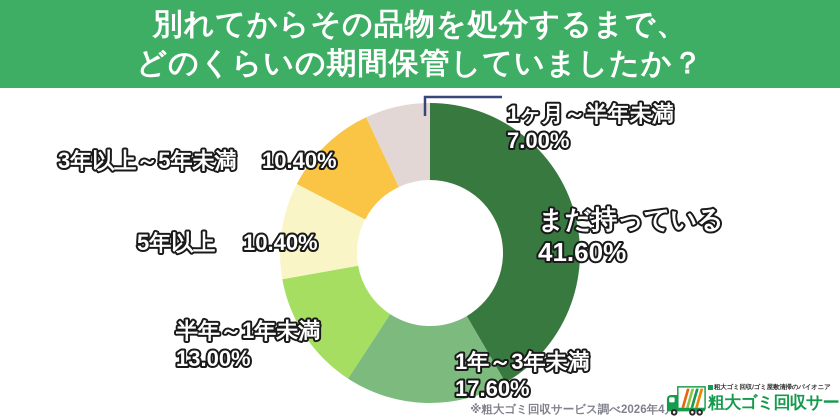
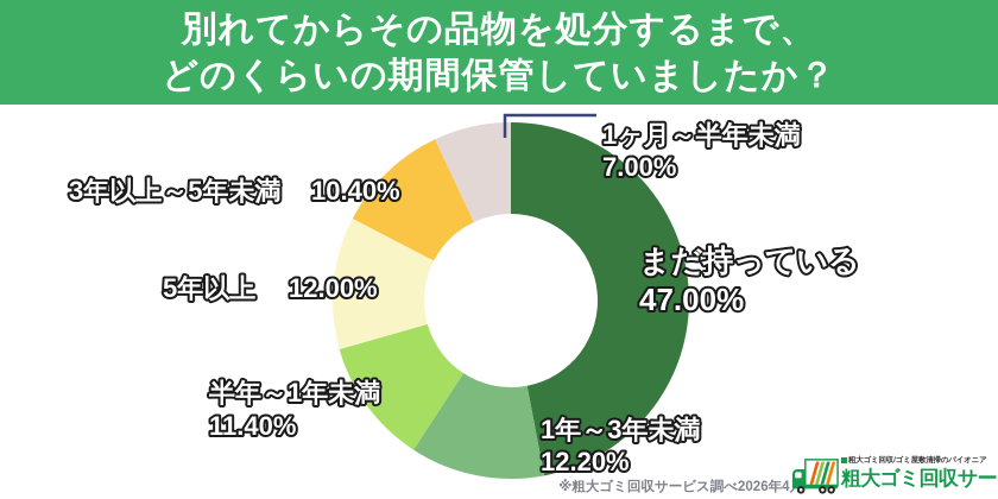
まだ持っている: 41.60% -> 47.00%
1年～3年未満: 17.60% -> 12.20%
半年～1年未満: 13.00% -> 11.40%
5年以上: 10.40% -> 12.00%
